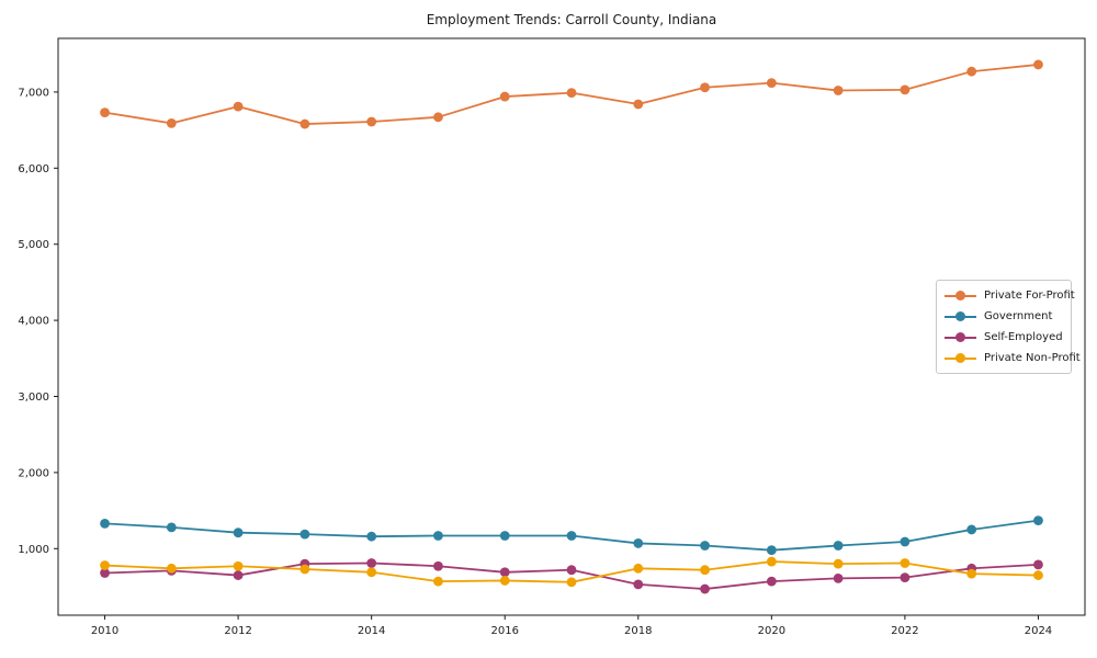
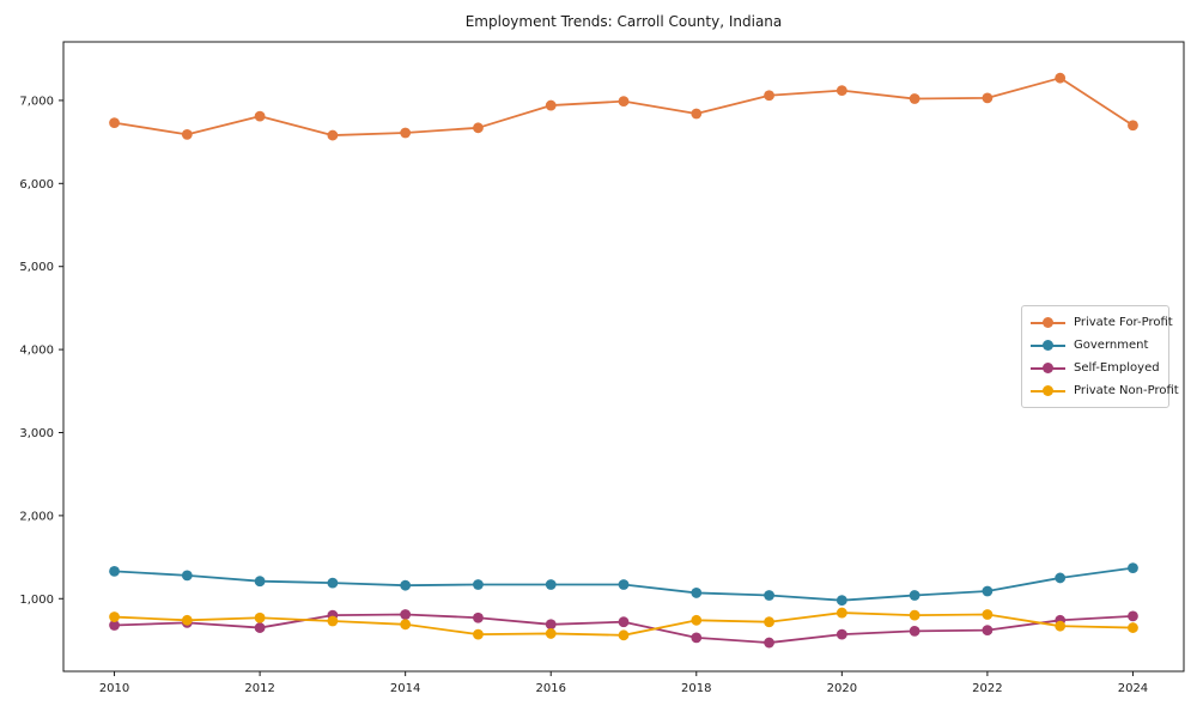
Private For-Profit/2024: 7400 -> 6700
